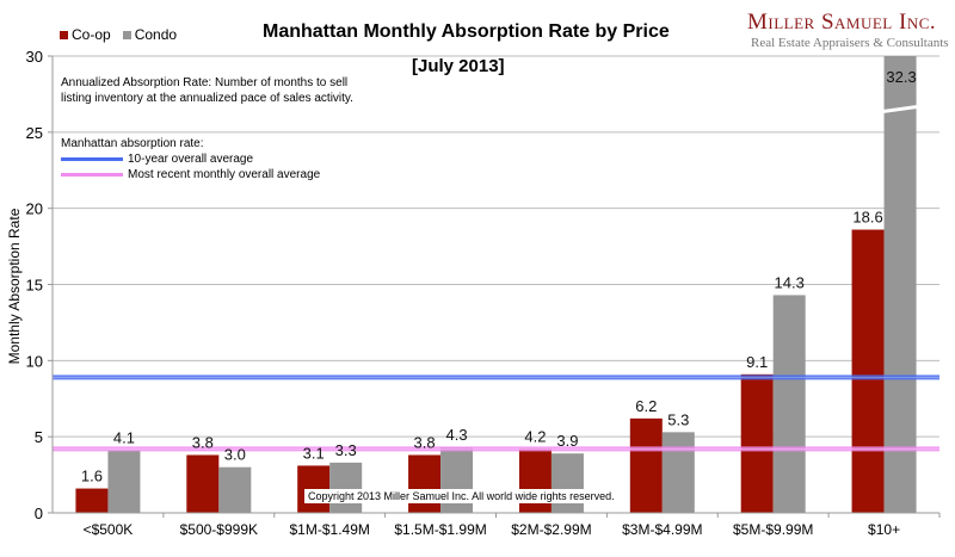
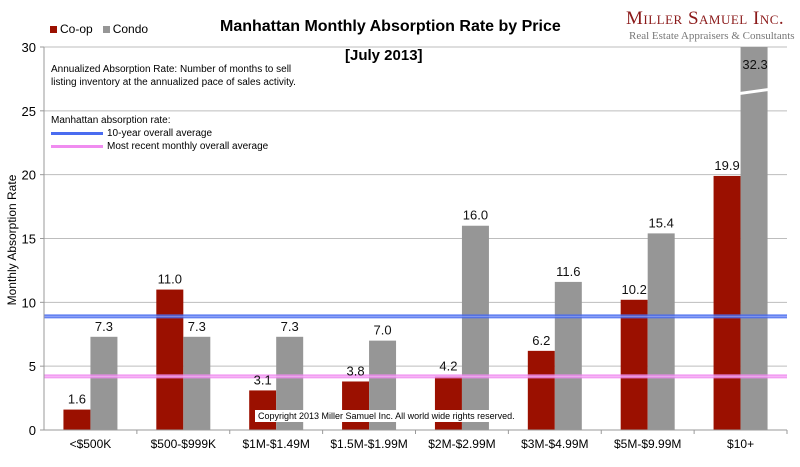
Condo/<$500K: 4.1 -> 7.3
Co-op/$500-$999K: 3.8 -> 11.0
Condo/$500-$999K: 3.0 -> 7.3
Condo/$1M-$1.49M: 3.3 -> 7.3
Condo/$1.5M-$1.99M: 4.3 -> 7.0
Condo/$2M-$2.99M: 3.9 -> 16.0
Condo/$3M-$4.99M: 5.3 -> 11.6
Co-op/$5M-$9.99M: 9.1 -> 10.2
Condo/$5M-$9.99M: 14.3 -> 15.4
Co-op/$10+: 18.6 -> 19.9
